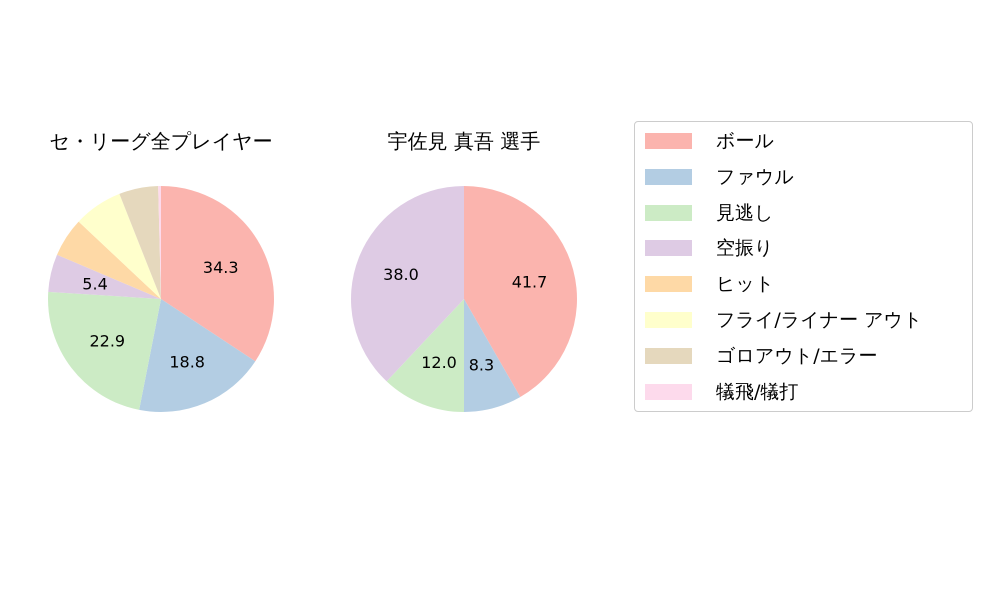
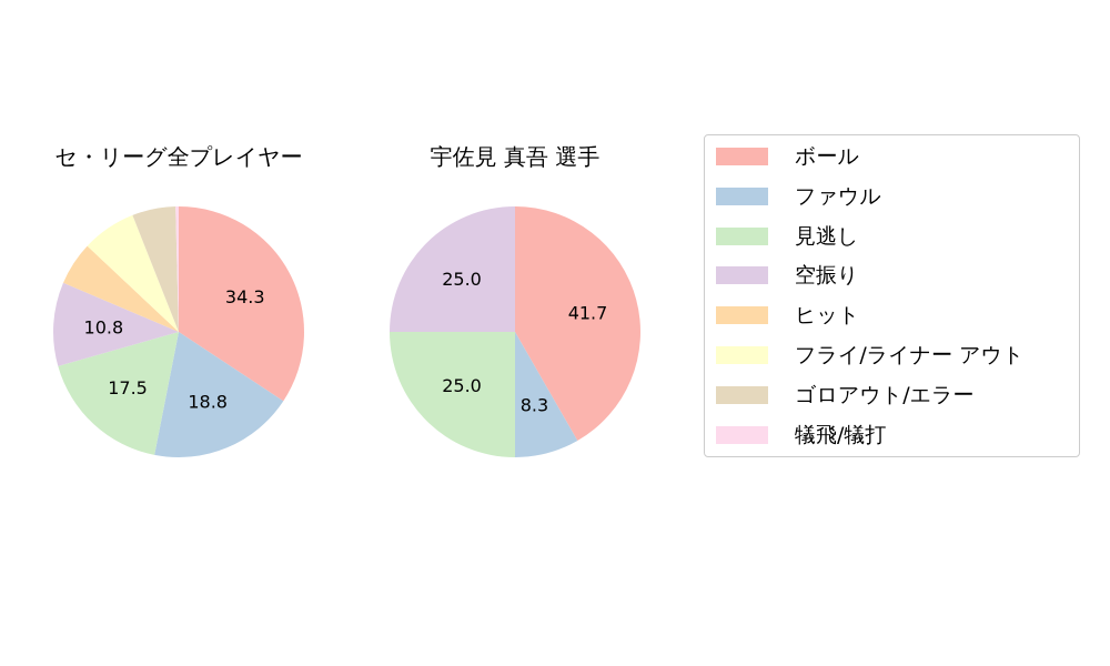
セ・リーグ全プレイヤー/見逃し: 22.9 -> 17.5
セ・リーグ全プレイヤー/空振り: 5.4 -> 10.8
宇佐見 真吾 選手/見逃し: 12.0 -> 25.0
宇佐見 真吾 選手/空振り: 38.0 -> 25.0
